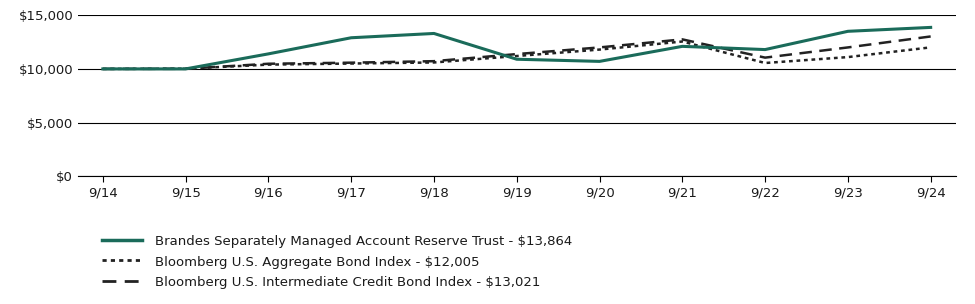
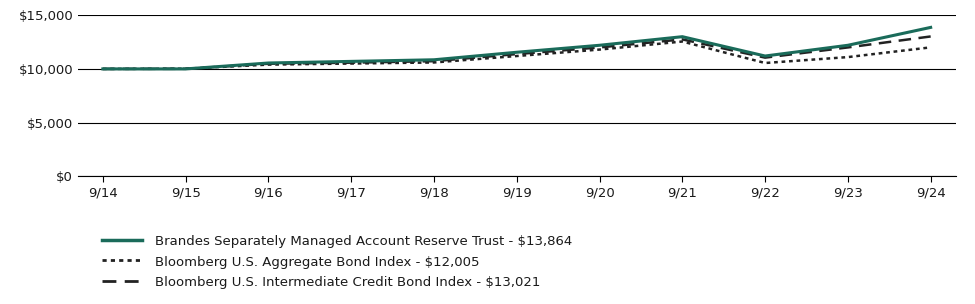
Brandes Separately Managed Account Reserve Trust - $13,864/9/16: $11,400 -> $10,600
Brandes Separately Managed Account Reserve Trust - $13,864/9/17: $12,900 -> $10,700
Brandes Separately Managed Account Reserve Trust - $13,864/9/18: $13,300 -> $10,800
Brandes Separately Managed Account Reserve Trust - $13,864/9/19: $10,900 -> $11,600
Brandes Separately Managed Account Reserve Trust - $13,864/9/20: $10,700 -> $12,200
Brandes Separately Managed Account Reserve Trust - $13,864/9/21: $12,100 -> $13,000
Brandes Separately Managed Account Reserve Trust - $13,864/9/22: $11,800 -> $11,200
Brandes Separately Managed Account Reserve Trust - $13,864/9/23: $13,500 -> $12,200
